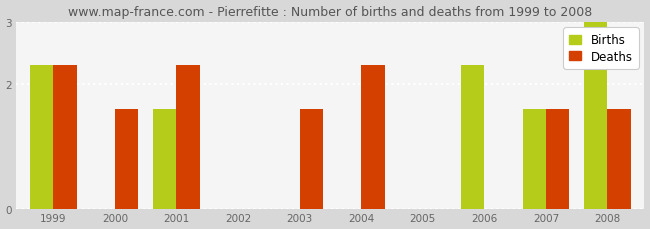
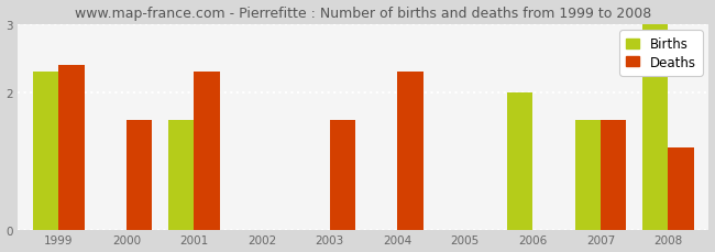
Deaths/1999: 2.3 -> 2.4
Births/2006: 2.3 -> 2.0
Deaths/2008: 1.6 -> 1.2
